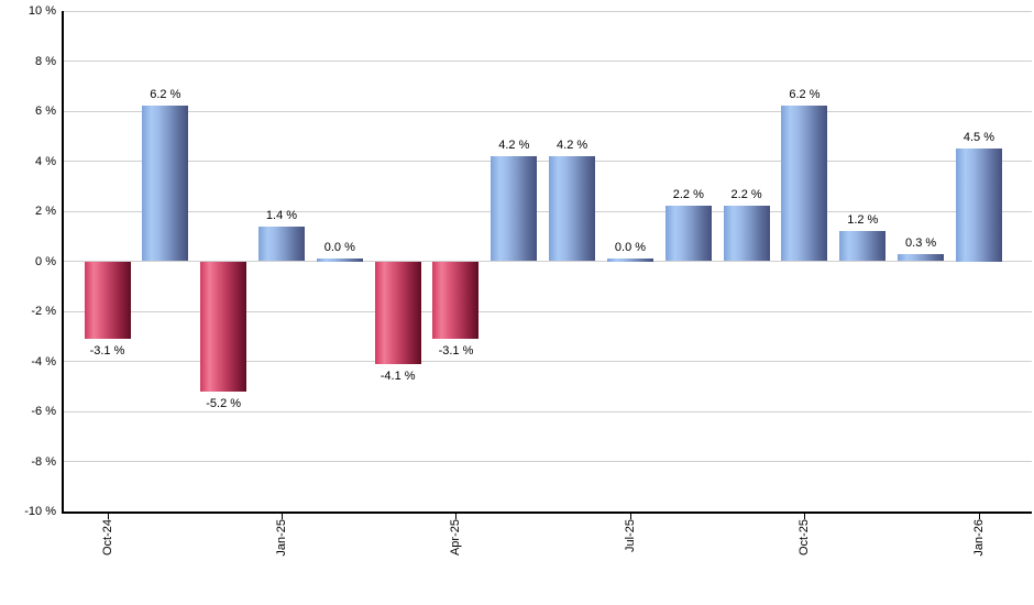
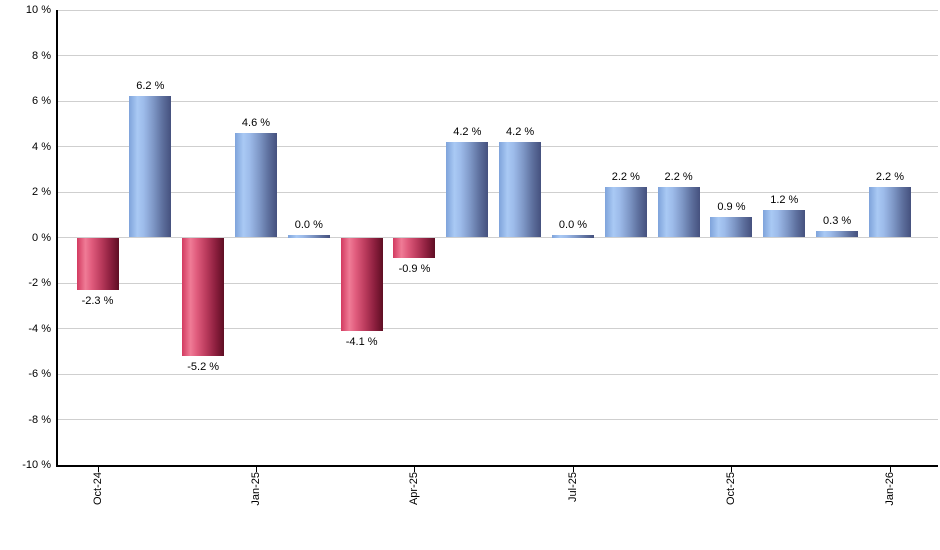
Oct-24: -3.1 -> -2.3
Jan-25: 1.4 -> 4.6
Apr-25: -3.1 -> -0.9
Oct-25: 6.2 -> 0.9
Jan-26: 4.5 -> 2.2
